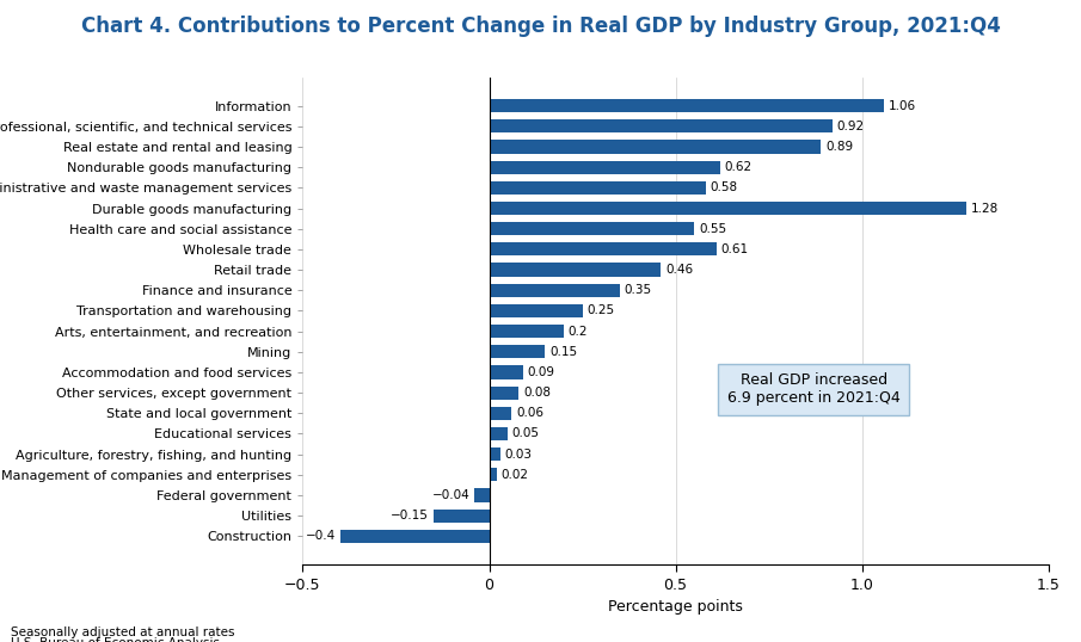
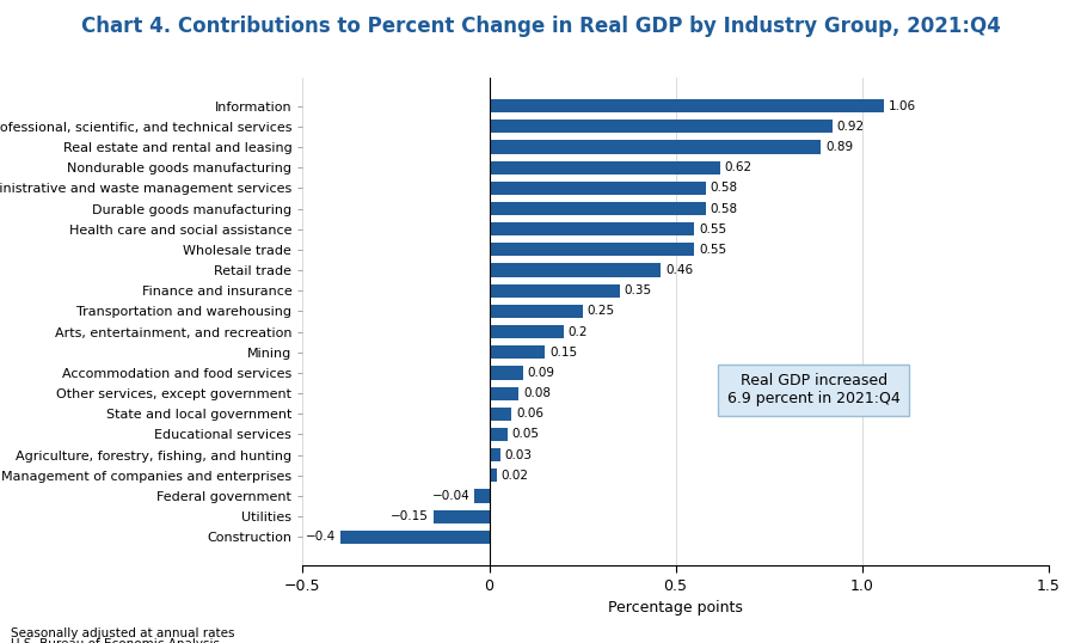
Durable goods manufacturing: 1.28 -> 0.58
Wholesale trade: 0.61 -> 0.55
